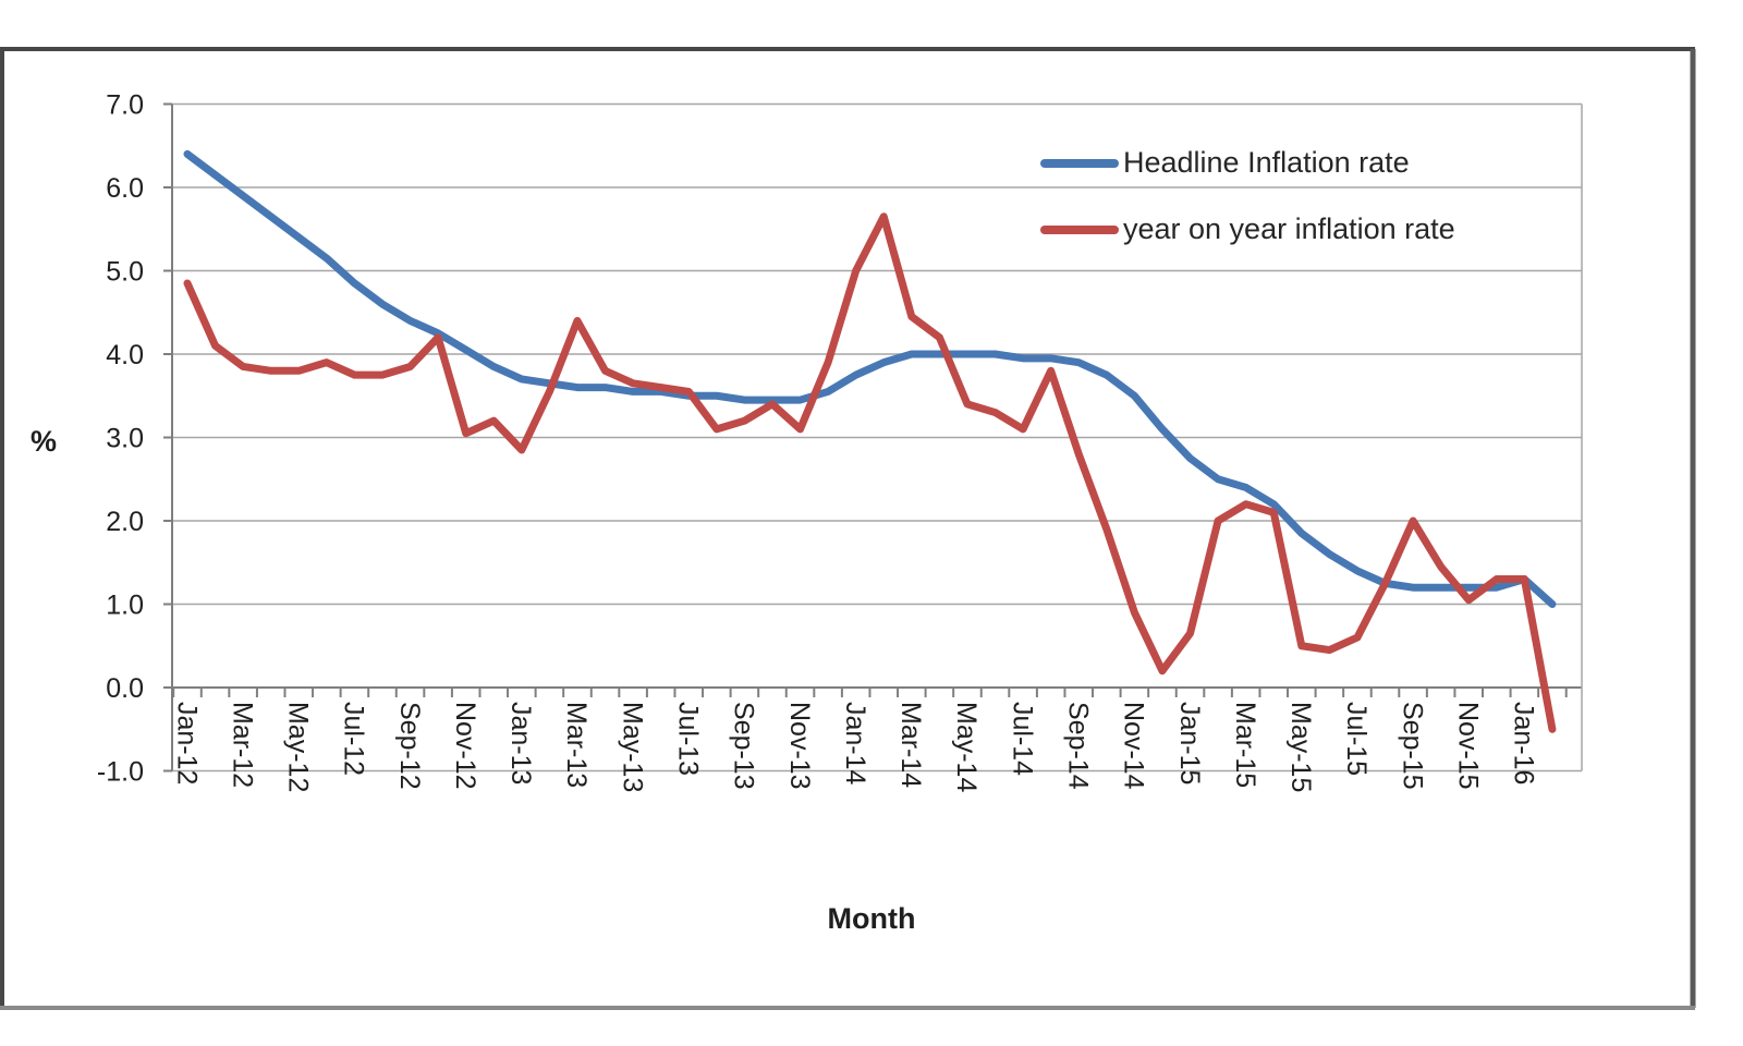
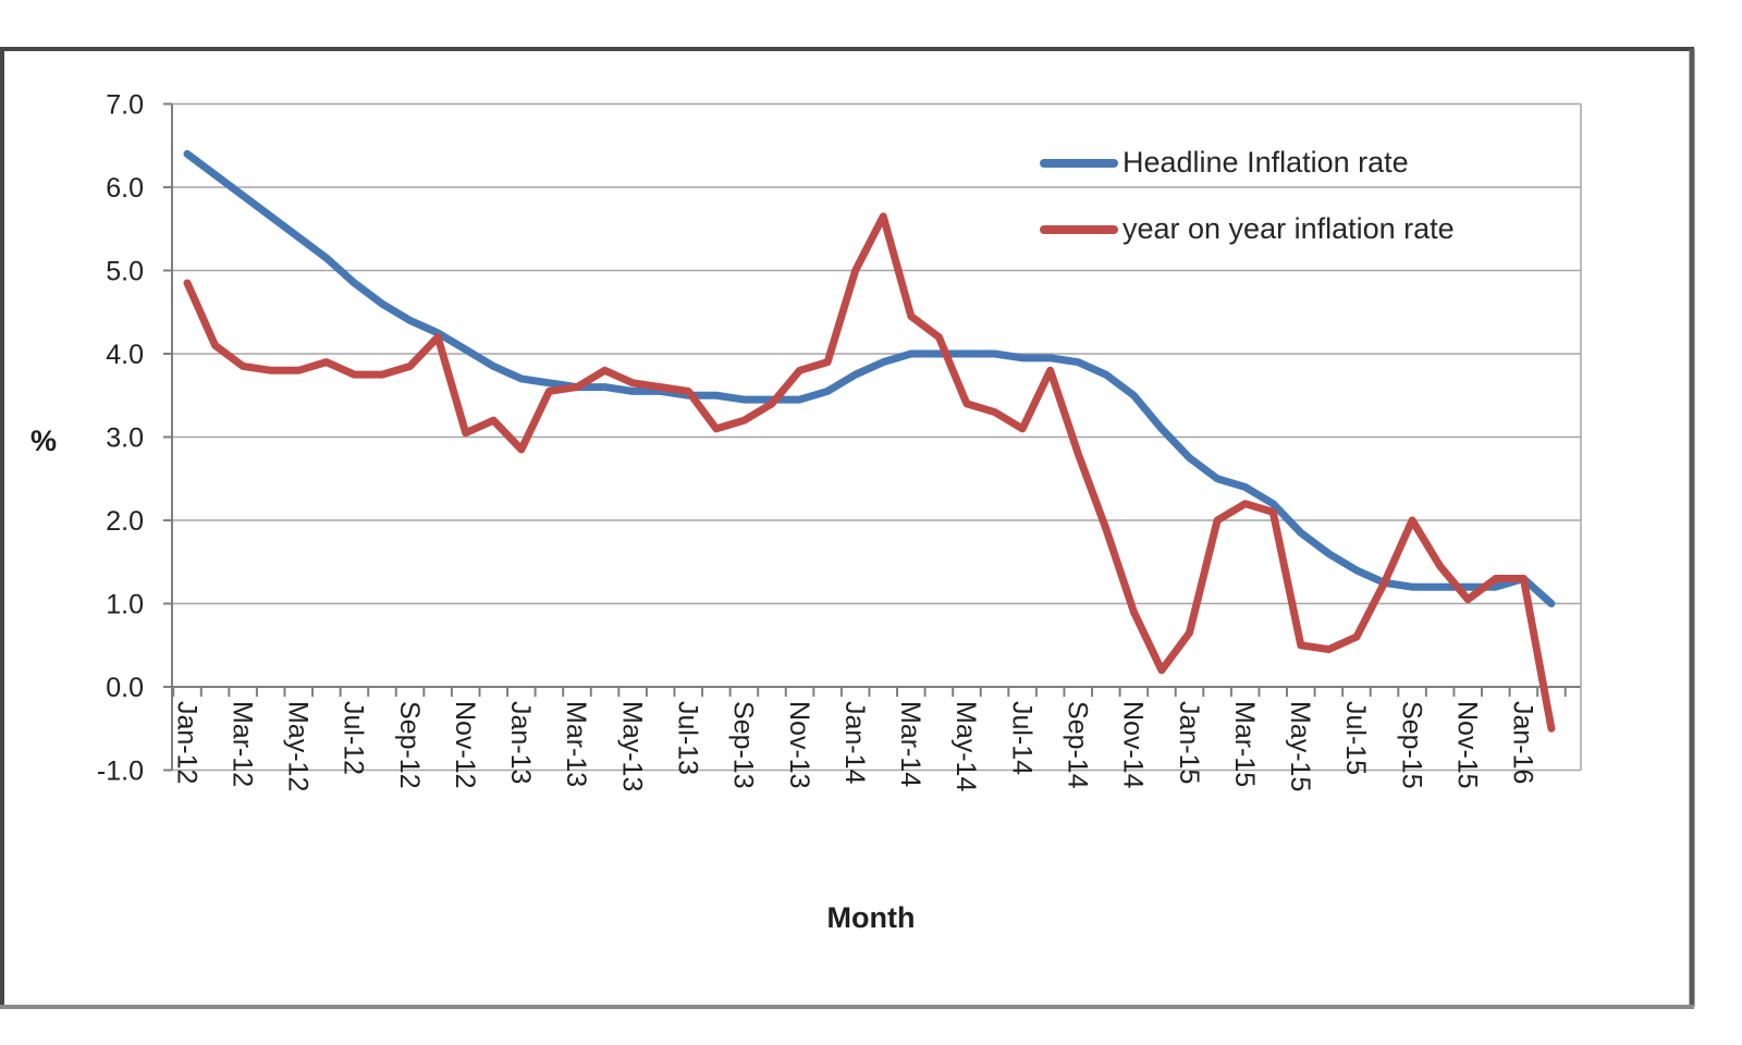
year on year inflation rate/Mar-13: 4.4 -> 3.6
year on year inflation rate/Nov-13: 3.1 -> 3.8
